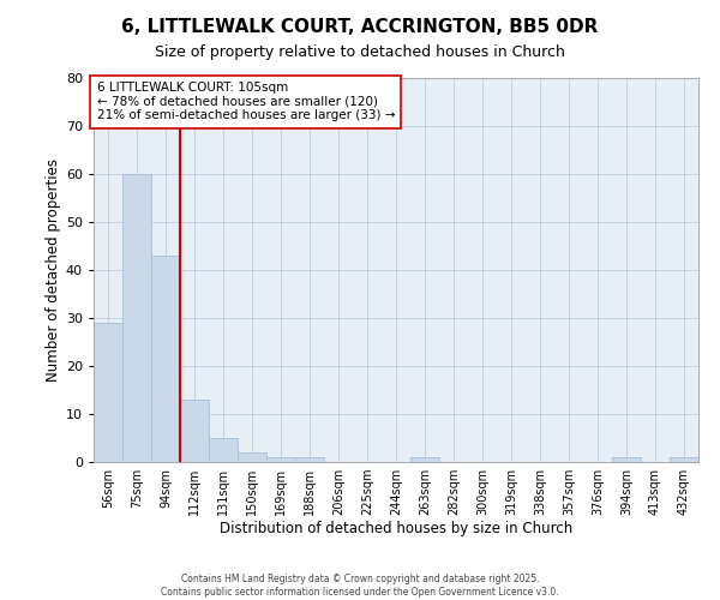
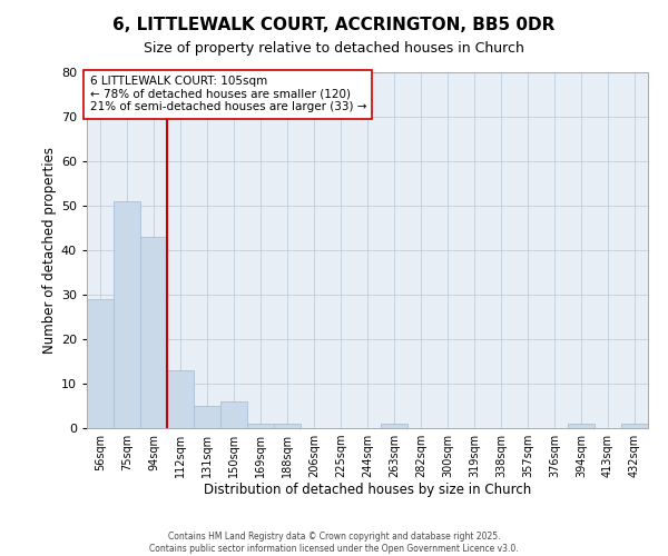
75sqm: 60 -> 51
150sqm: 2 -> 6
